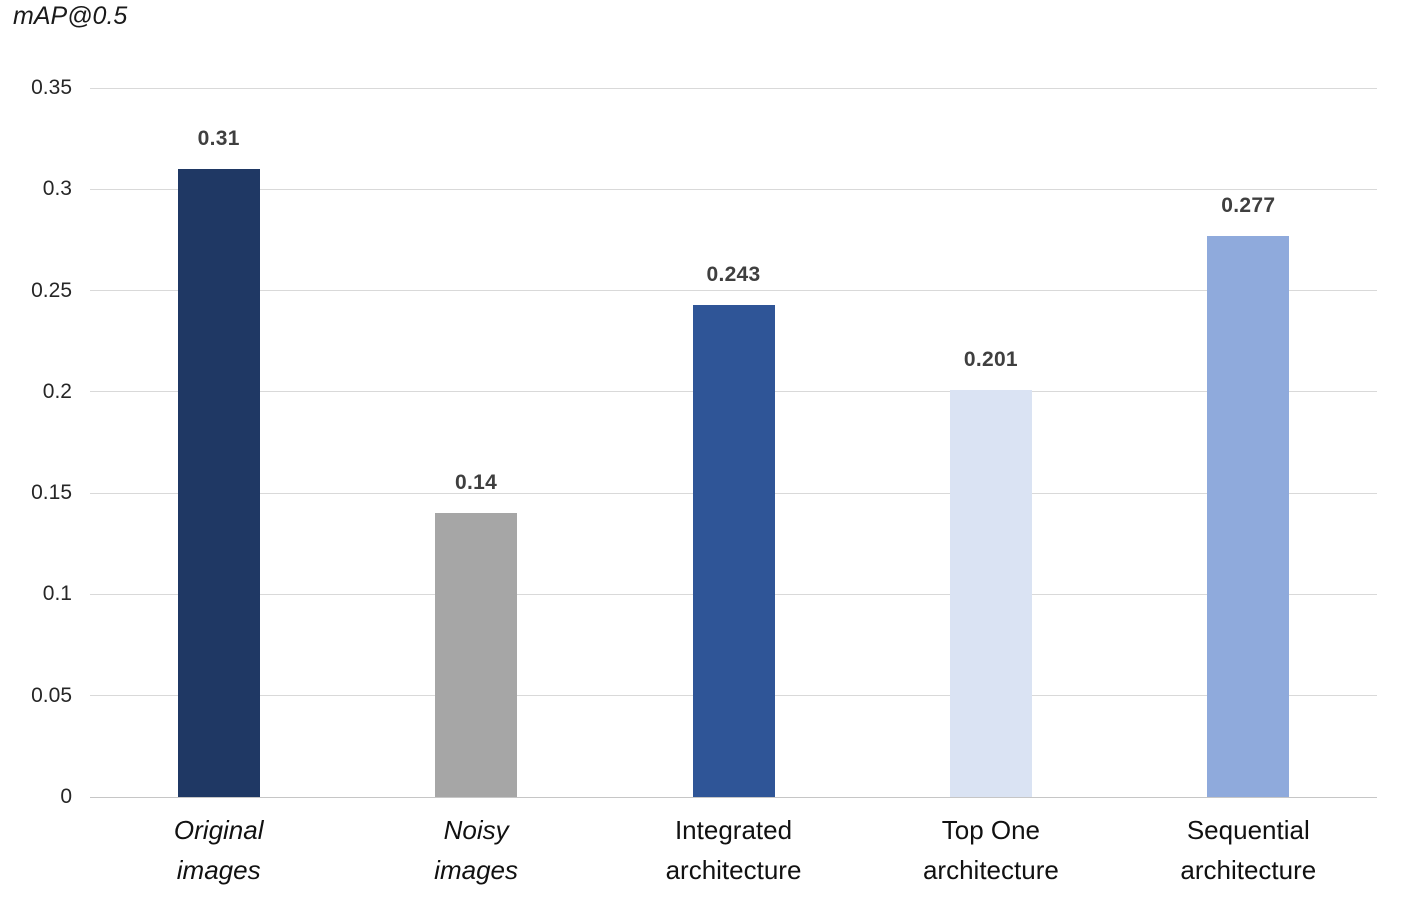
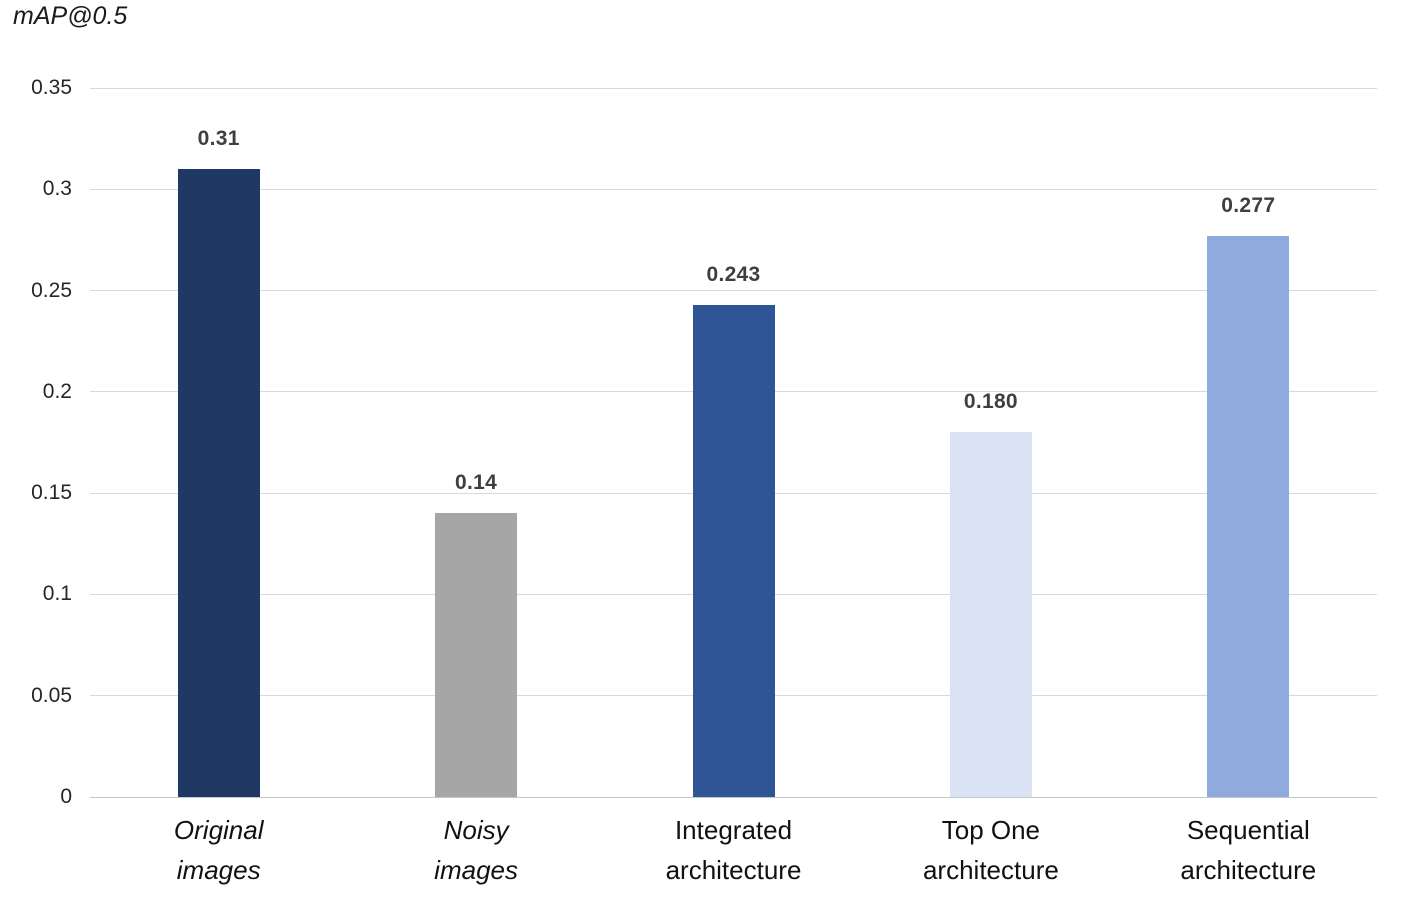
Top One architecture: 0.201 -> 0.180
